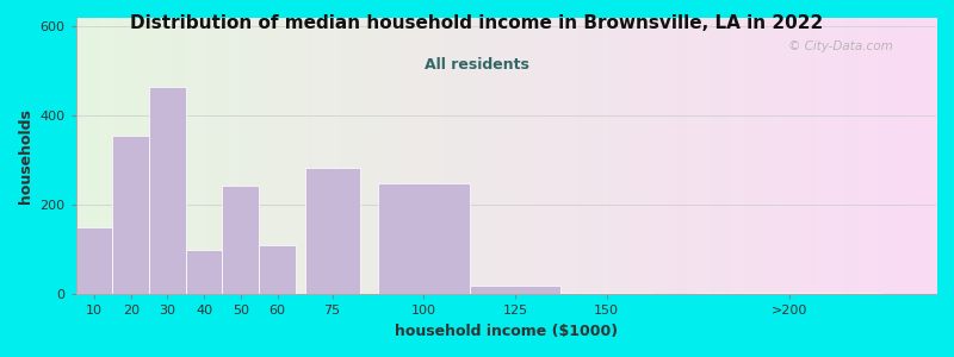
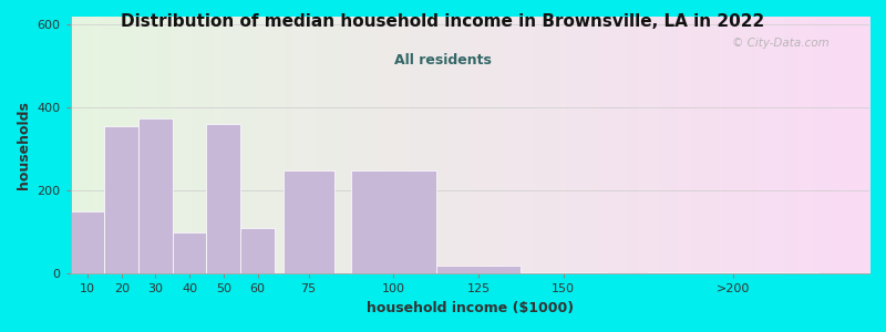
30: 465 -> 375
50: 245 -> 360
75: 285 -> 250
